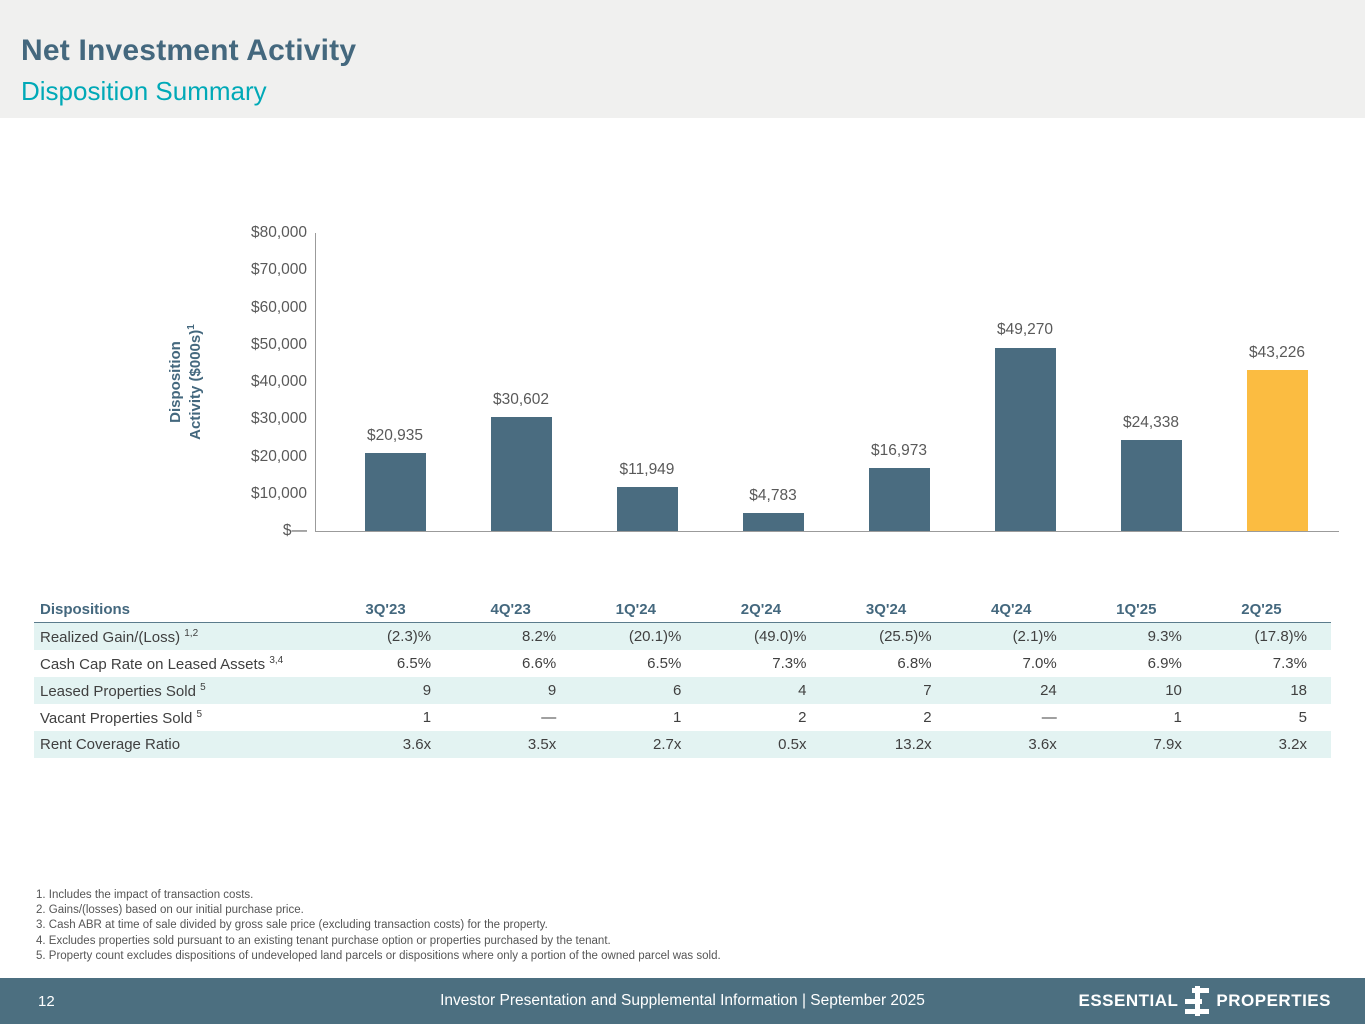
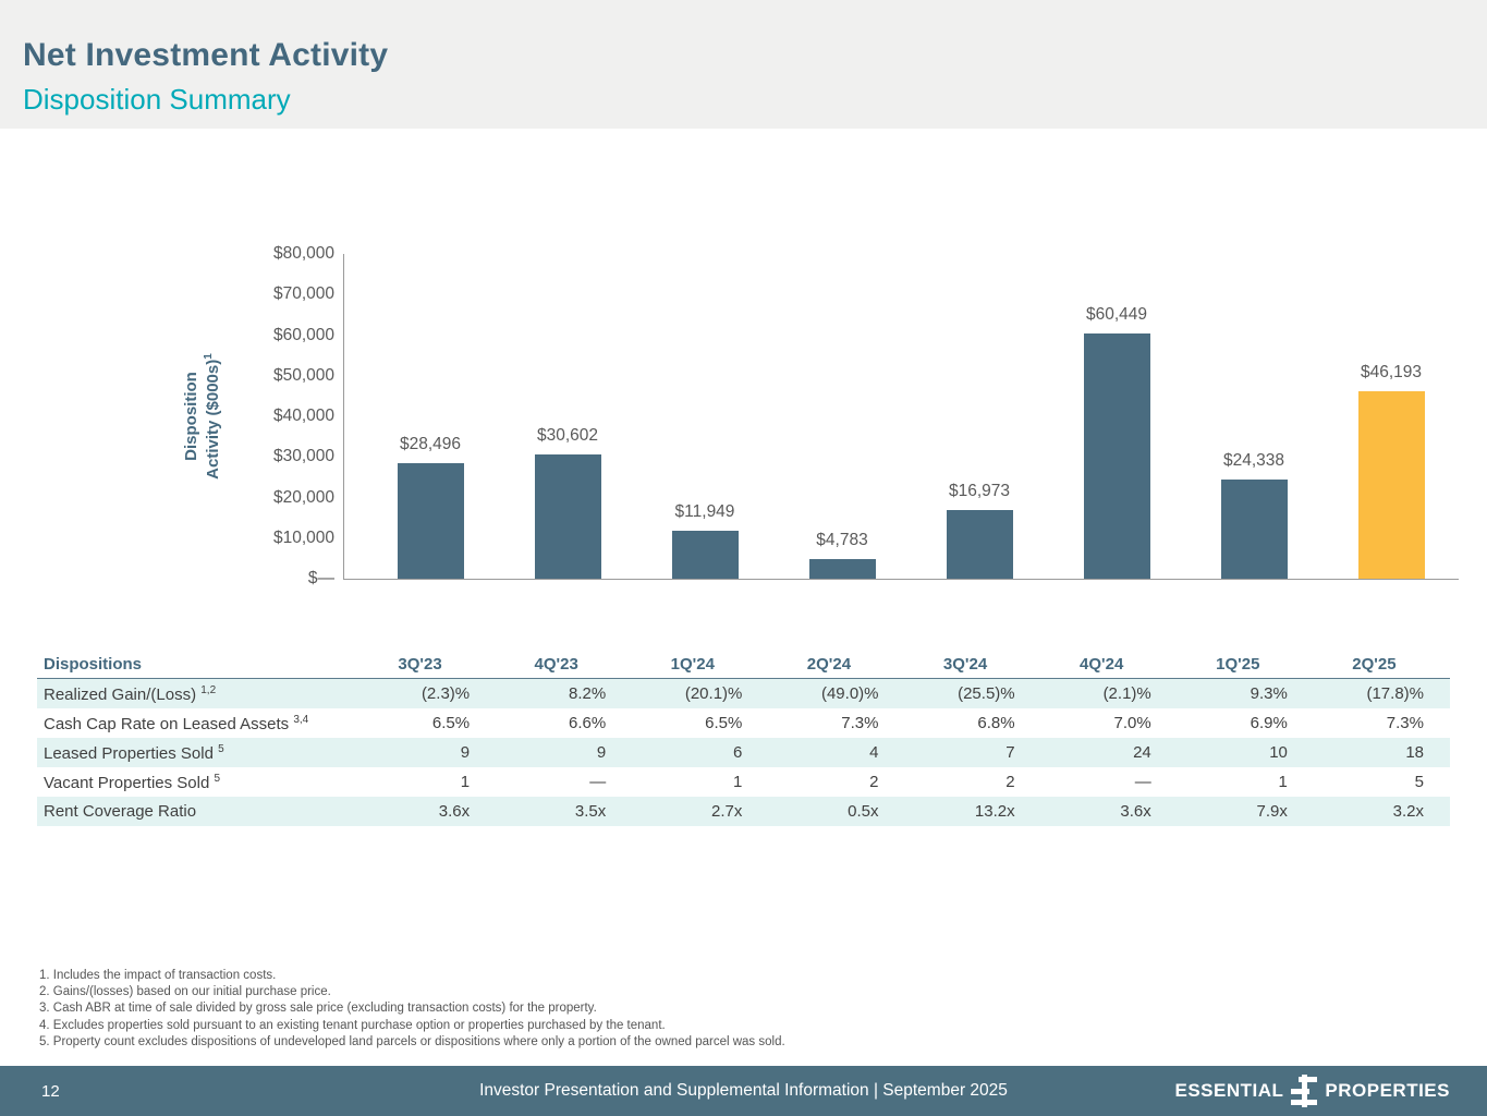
3Q'23: $20,935 -> $28,496
4Q'24: $49,270 -> $60,449
2Q'25: $43,226 -> $46,193
